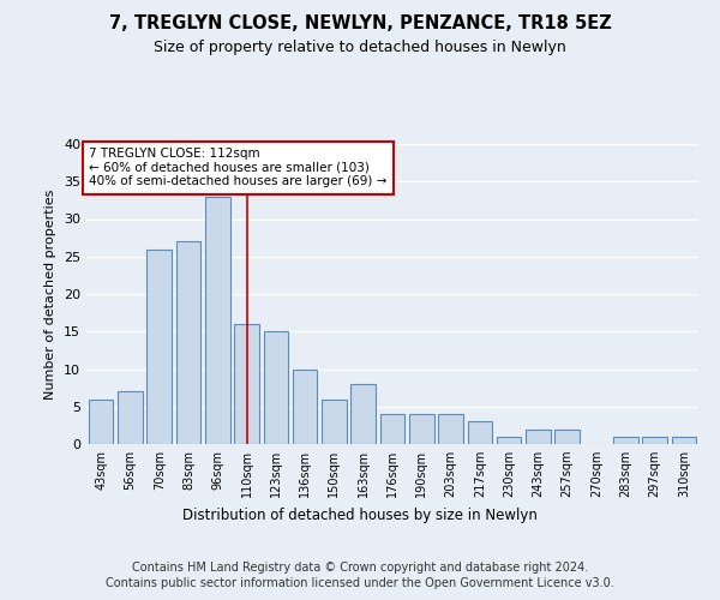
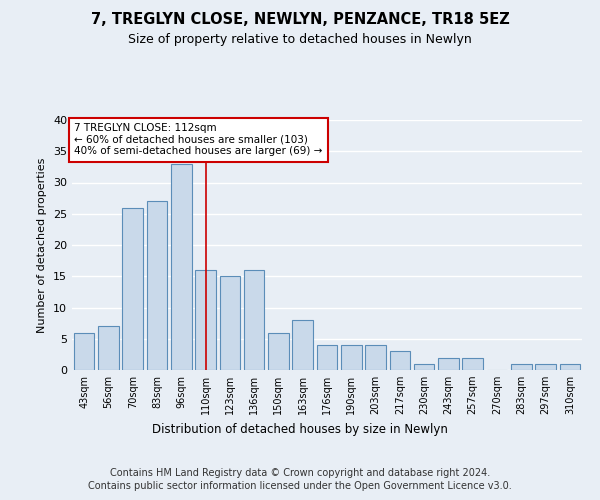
136sqm: 10 -> 16
